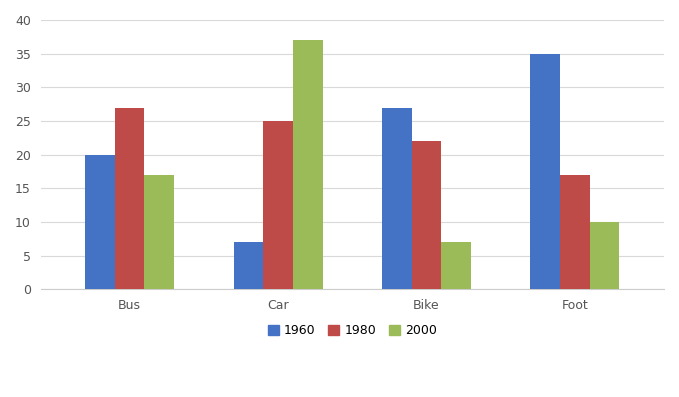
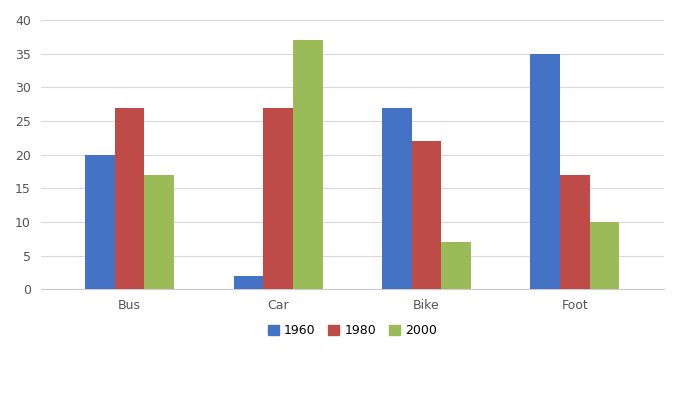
1960/Car: 7 -> 2
1980/Car: 25 -> 27
